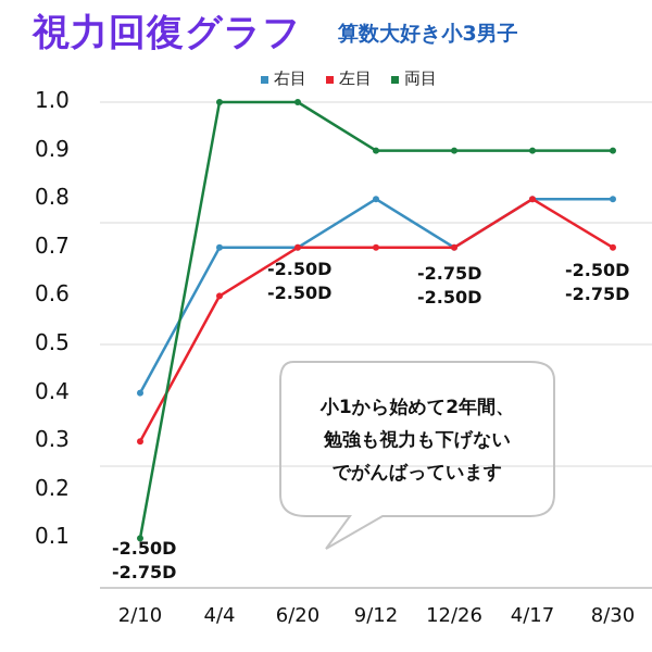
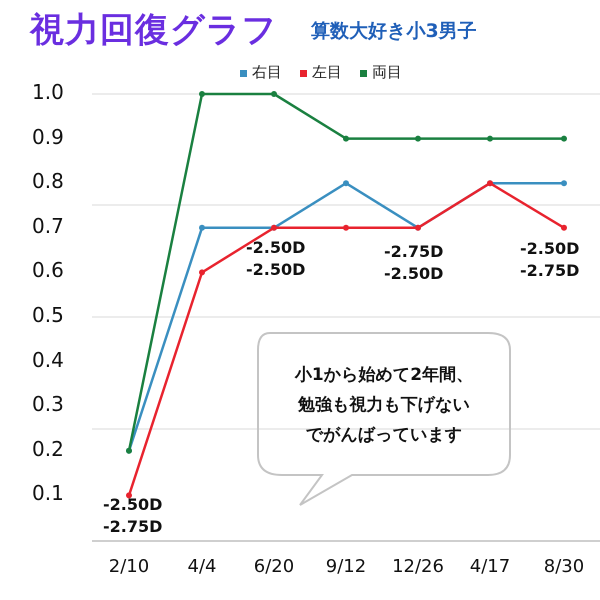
右目/2/10: 0.4 -> 0.2
左目/2/10: 0.3 -> 0.1
両目/2/10: 0.1 -> 0.2
